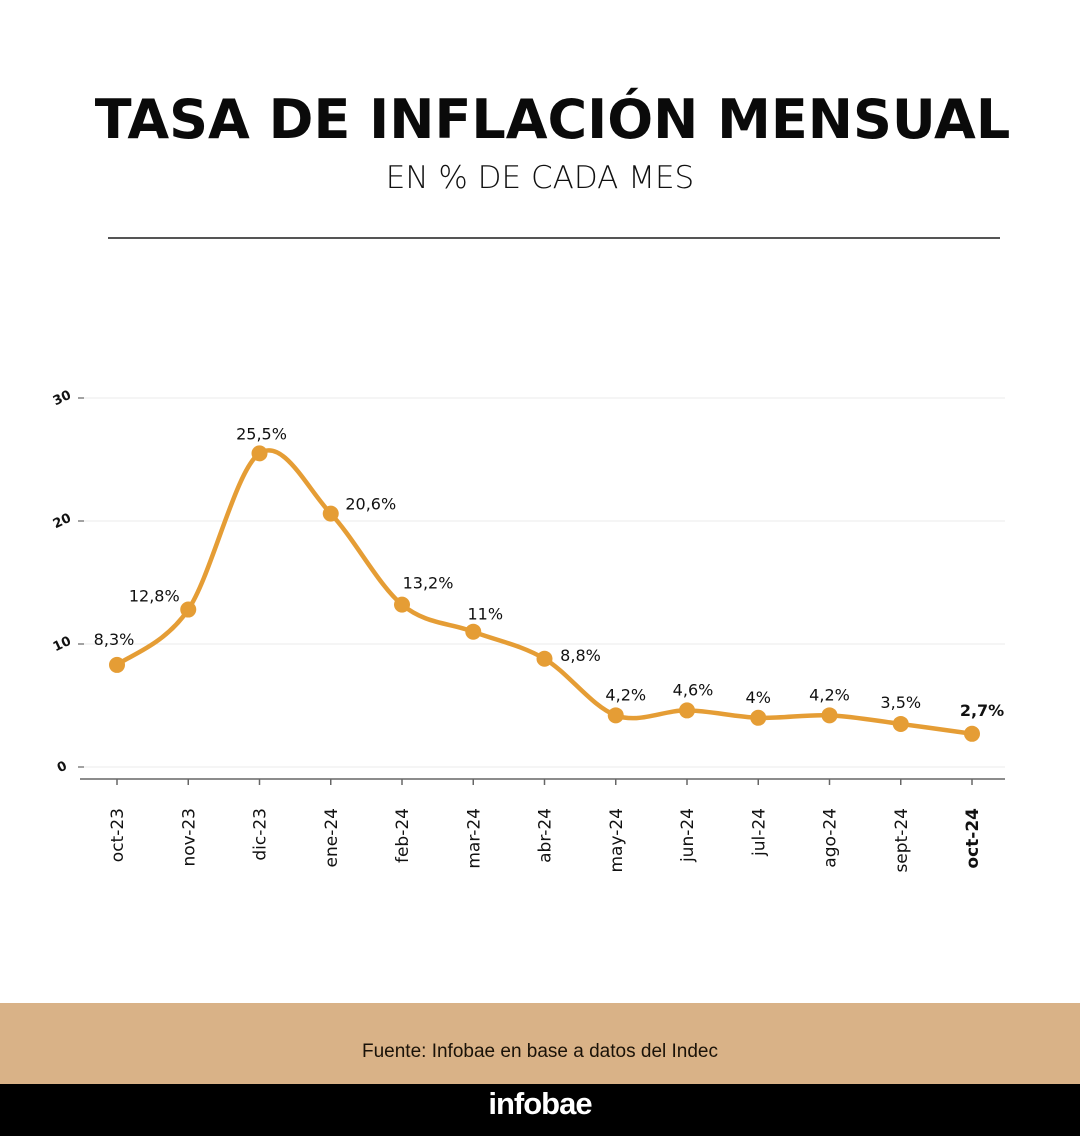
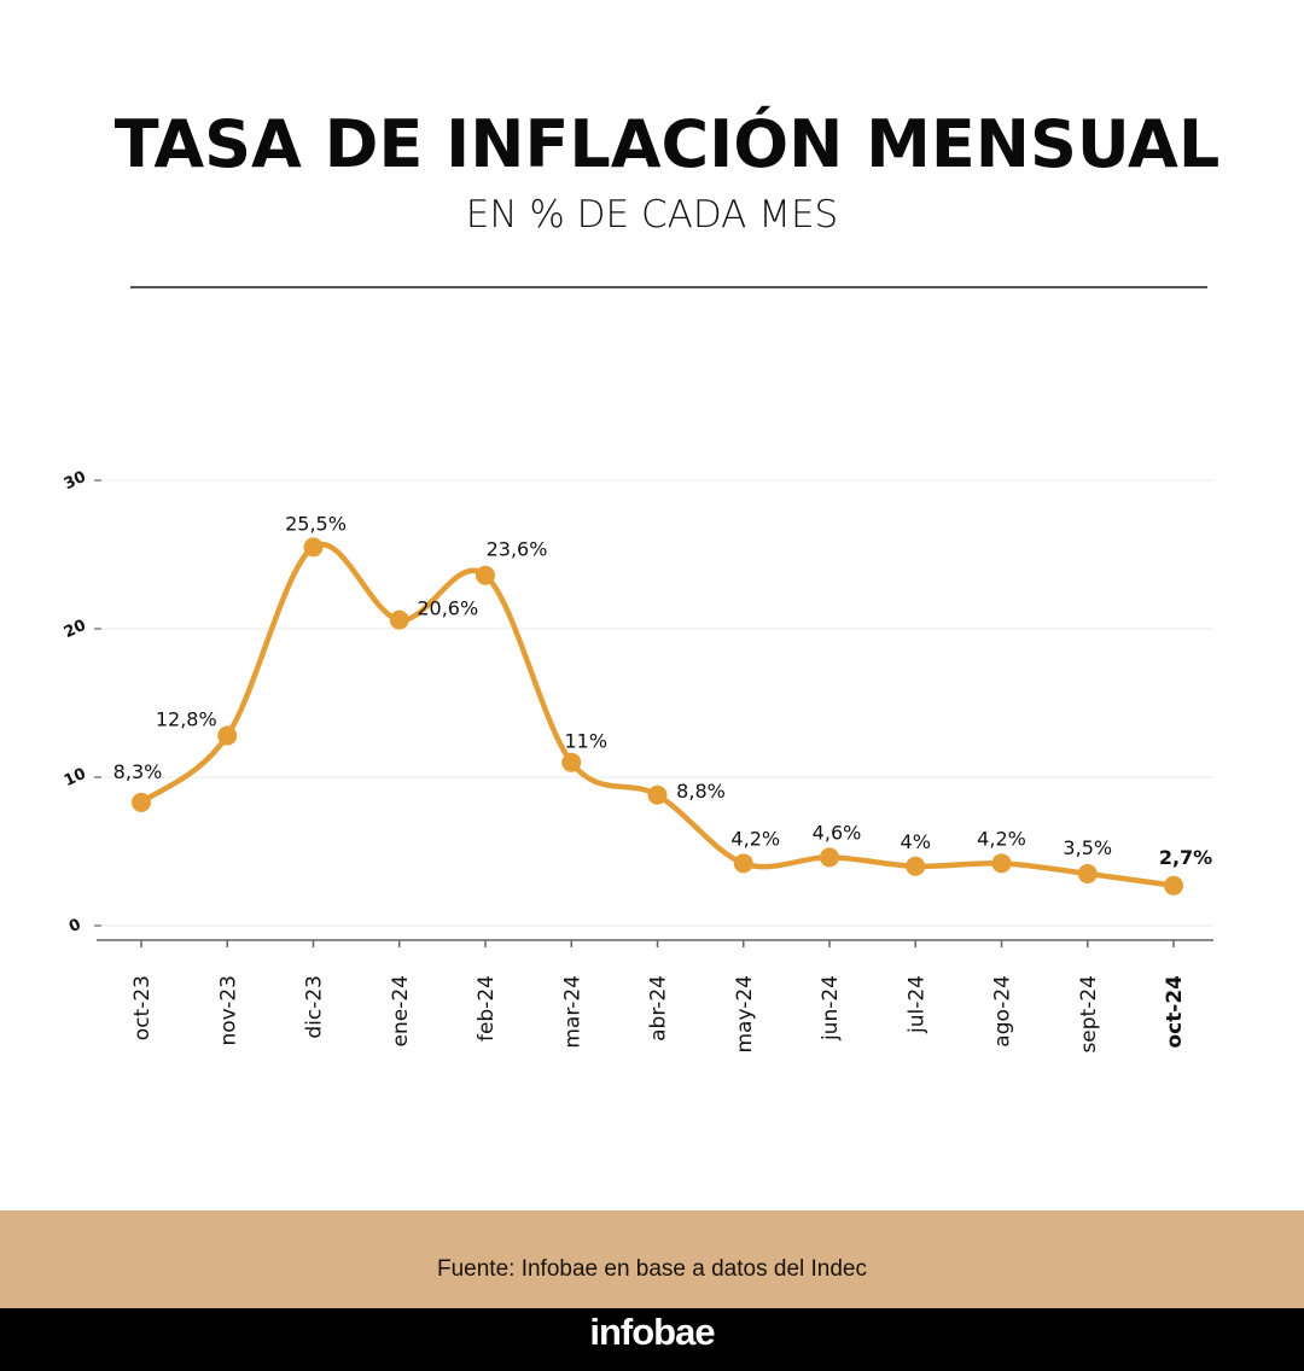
feb-24: 13,2% -> 23,6%
